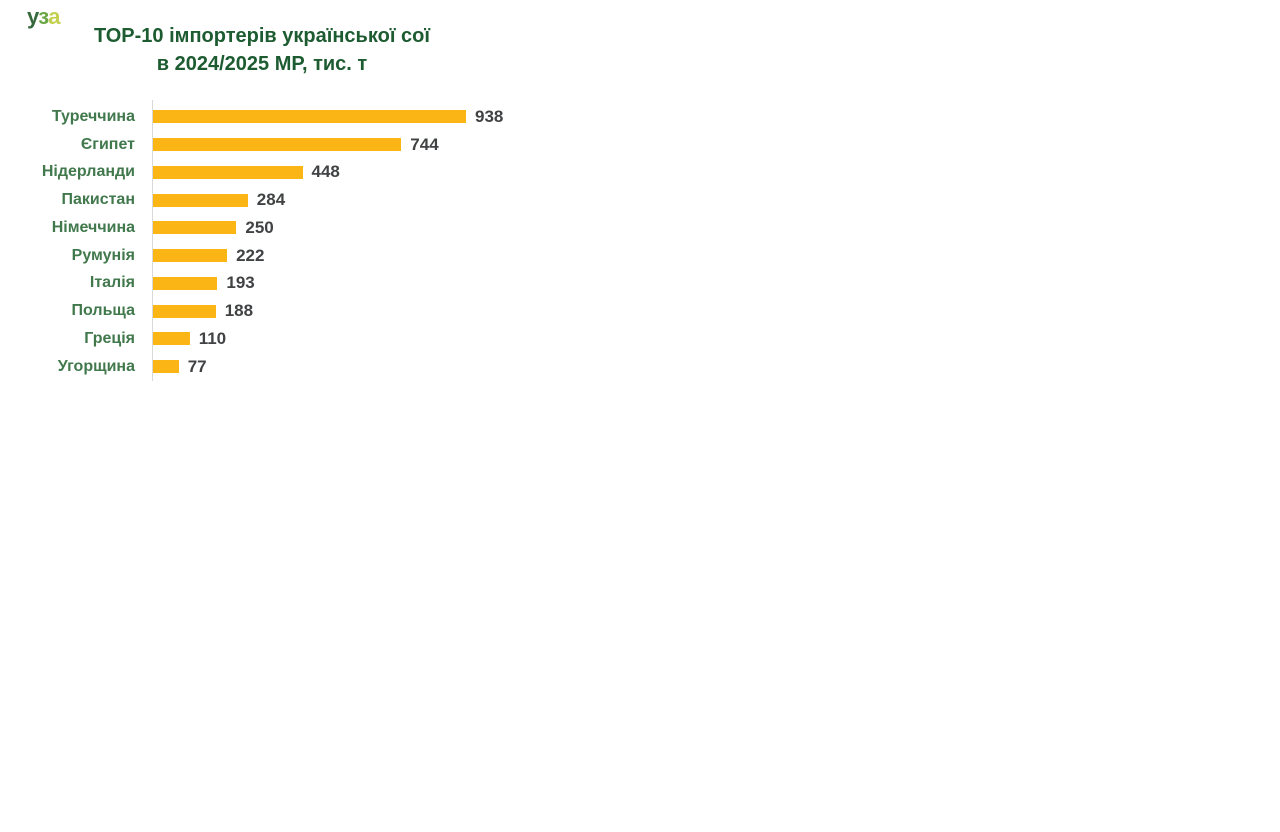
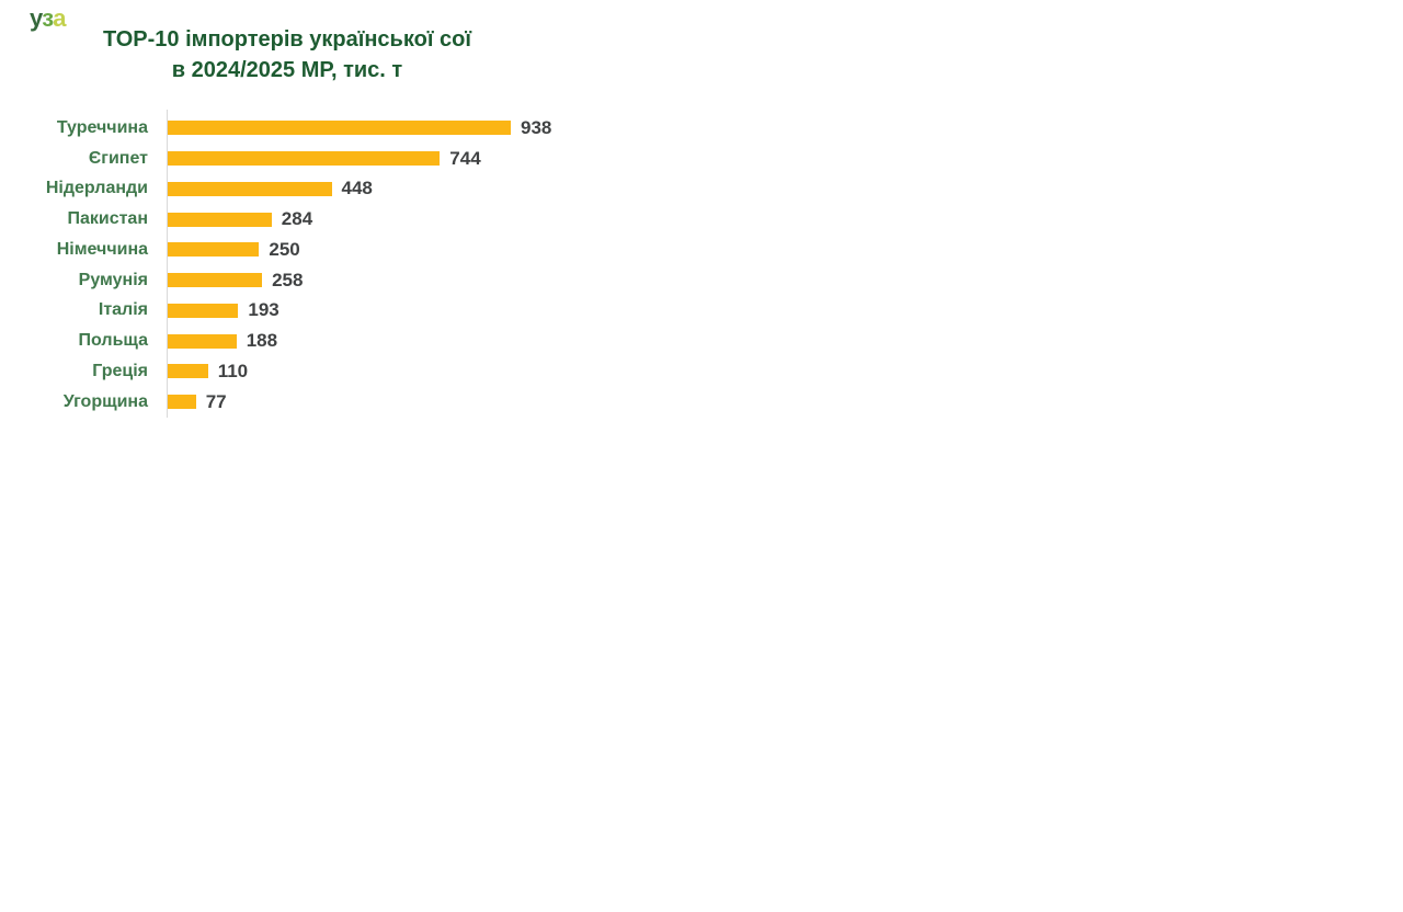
Румунія: 222 -> 258
